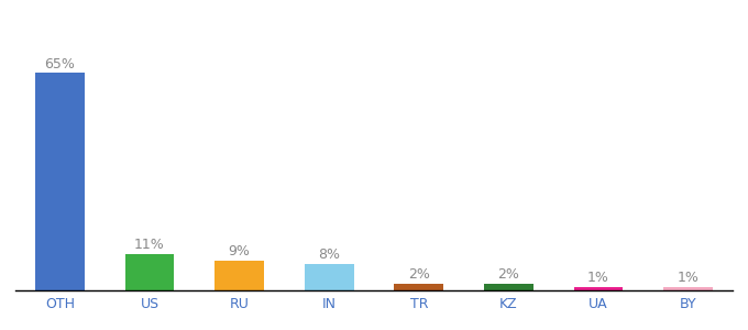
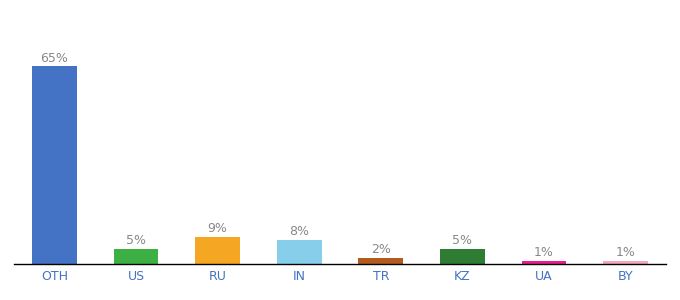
US: 11% -> 5%
KZ: 2% -> 5%
